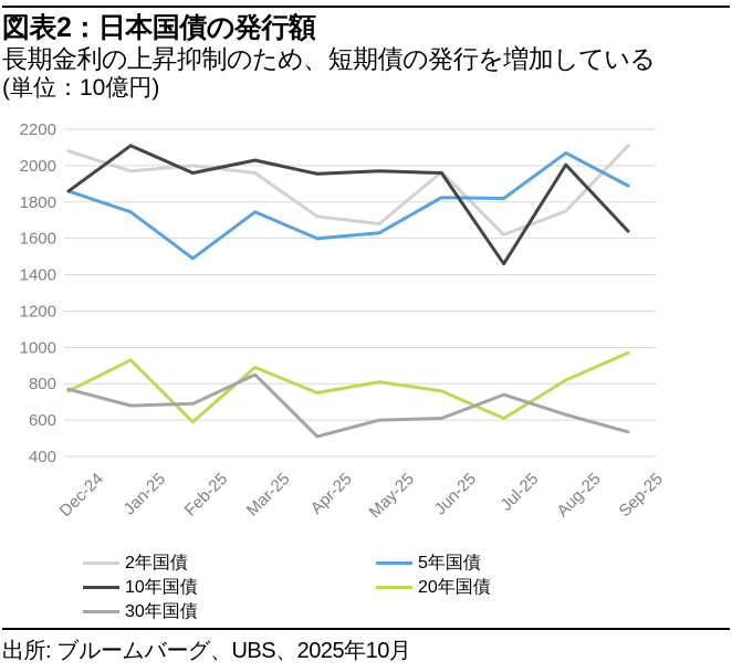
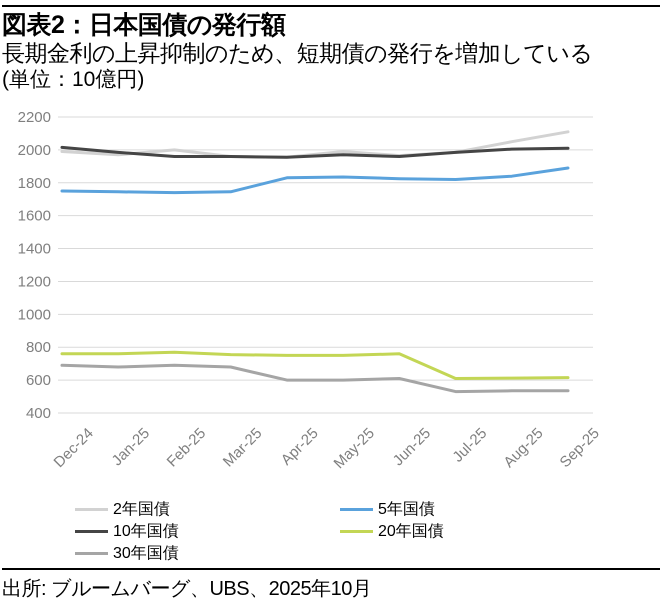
2年国債/Dec-24: 2080 -> 1990
5年国債/Dec-24: 1860 -> 1750
10年国債/Dec-24: 1860 -> 2020
30年国債/Dec-24: 770 -> 690
10年国債/Jan-25: 2110 -> 1980
20年国債/Jan-25: 930 -> 760
5年国債/Feb-25: 1490 -> 1740
20年国債/Feb-25: 590 -> 770
10年国債/Mar-25: 2030 -> 1960
20年国債/Mar-25: 890 -> 760
30年国債/Mar-25: 850 -> 680
2年国債/Apr-25: 1720 -> 1960
5年国債/Apr-25: 1600 -> 1830
30年国債/Apr-25: 510 -> 600
2年国債/May-25: 1680 -> 1990
5年国債/May-25: 1630 -> 1840
20年国債/May-25: 810 -> 750
2年国債/Jul-25: 1620 -> 1980
10年国債/Jul-25: 1460 -> 1980
30年国債/Jul-25: 740 -> 530
2年国債/Aug-25: 1750 -> 2050
5年国債/Aug-25: 2070 -> 1840
20年国債/Aug-25: 820 -> 610
30年国債/Aug-25: 630 -> 540
10年国債/Sep-25: 1640 -> 2010
20年国債/Sep-25: 970 -> 620
